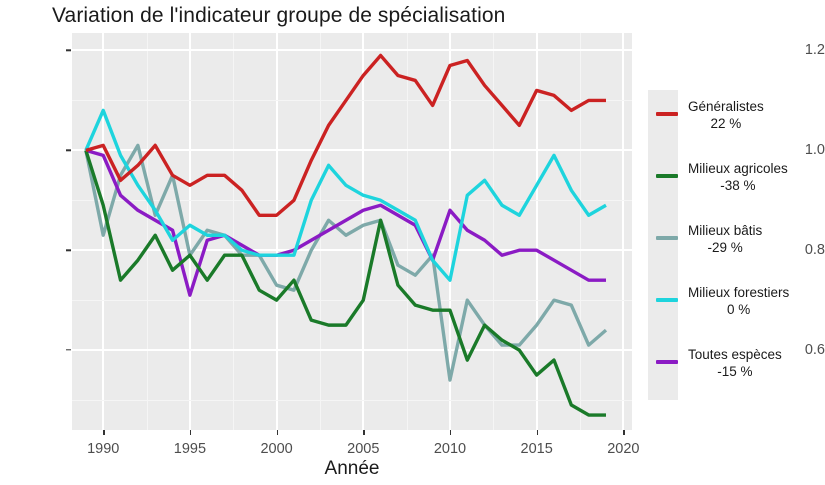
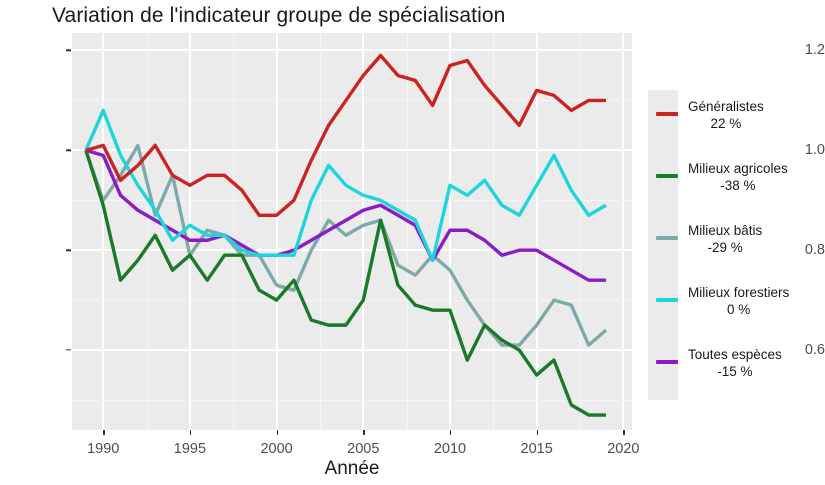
Milieux bâtis/1990: 0.83 -> 0.90
Toutes espèces/1995: 0.71 -> 0.82
Milieux bâtis/2010: 0.54 -> 0.76
Milieux forestiers/2010: 0.74 -> 0.93
Toutes espèces/2010: 0.88 -> 0.84
